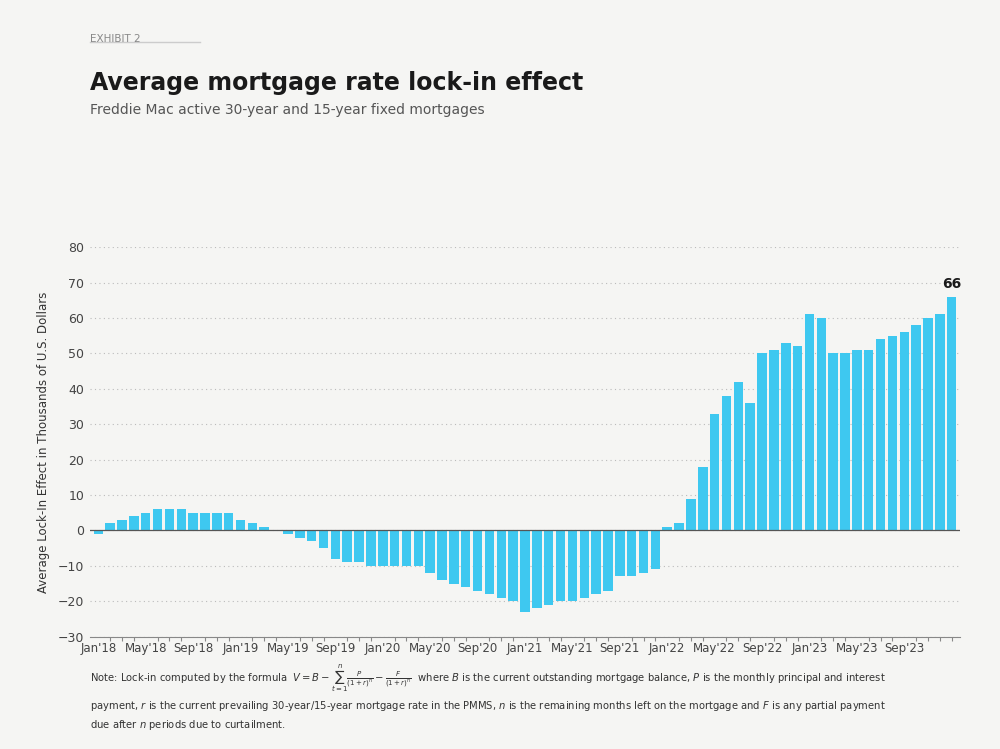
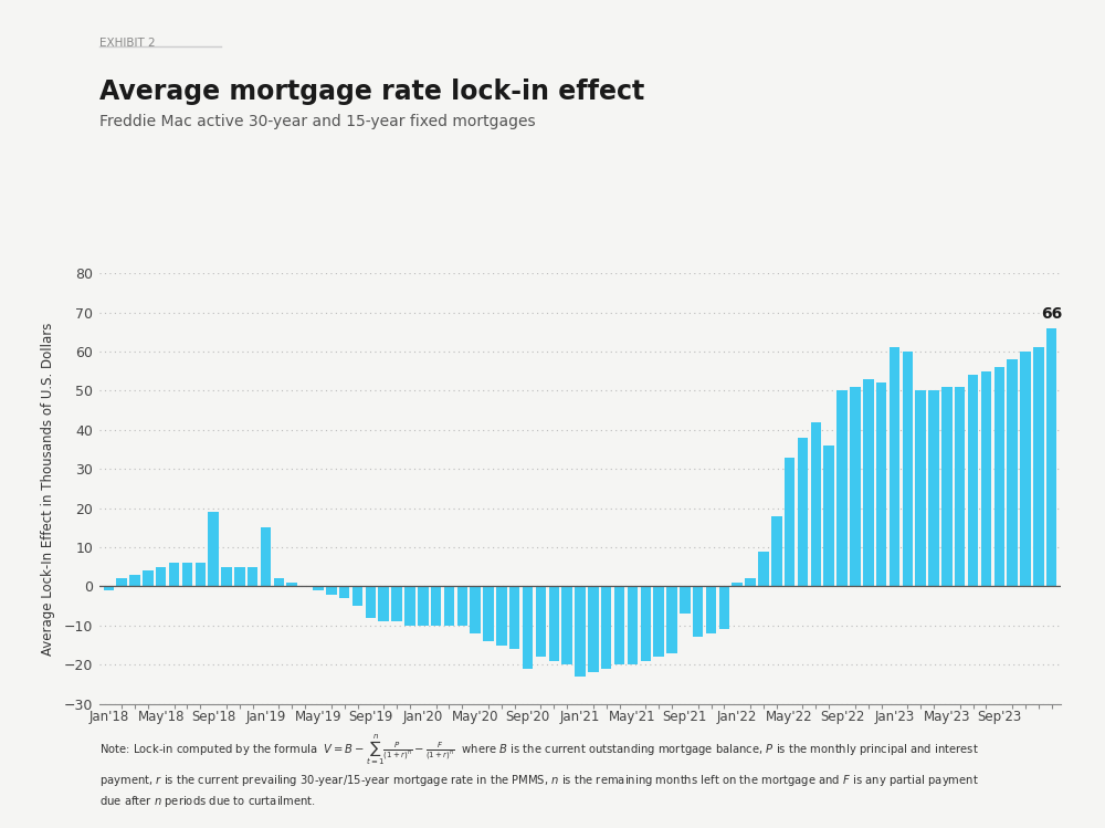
Sep'18: 5 -> 19
Jan'19: 3 -> 15
Sep'20: -17 -> -21
Sep'21: -13 -> -7
